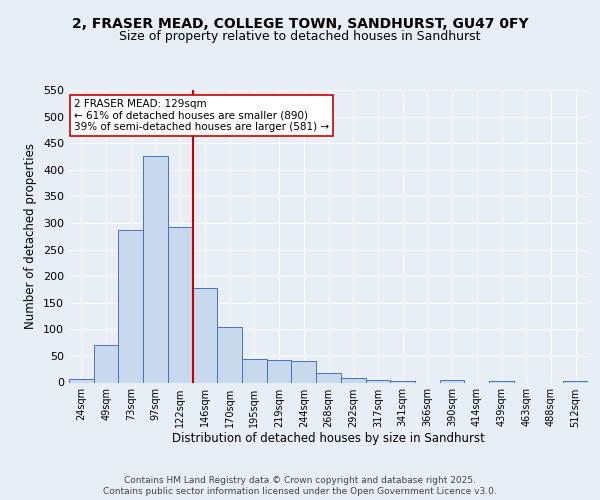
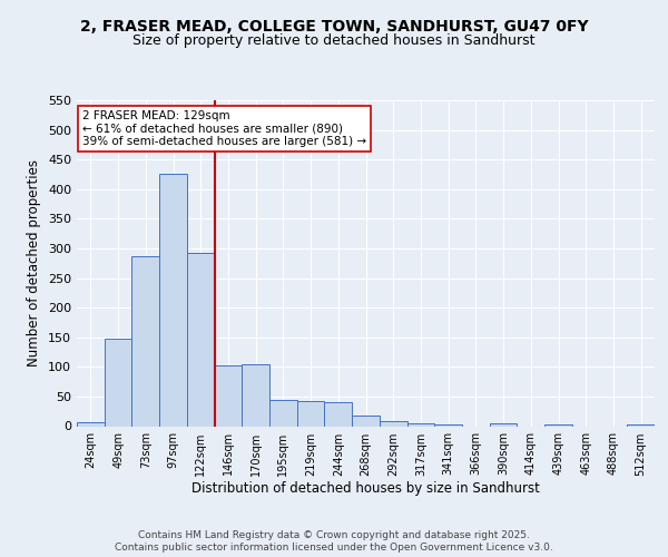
49sqm: 70 -> 148
146sqm: 177 -> 102
